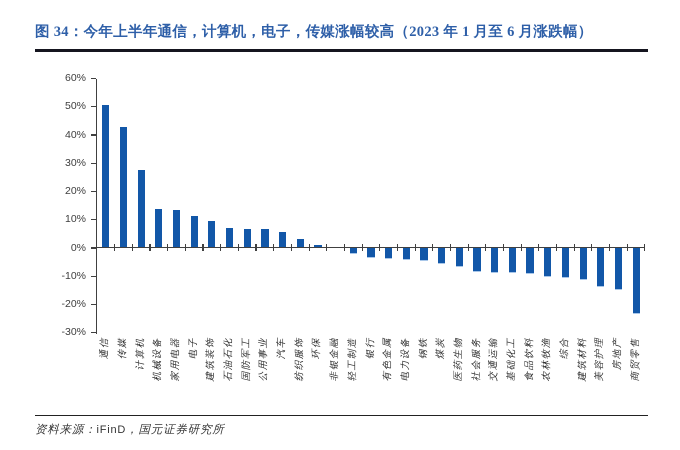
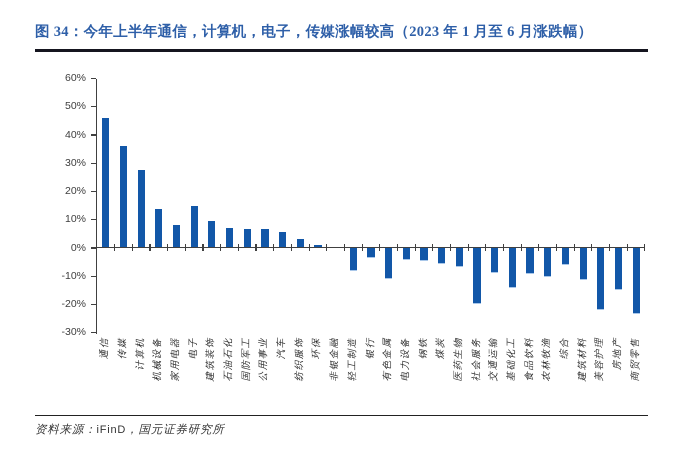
通信: 50% -> 46%
传媒: 43% -> 36%
家用电器: 13% -> 8%
电子: 11% -> 15%
轻工制造: -2% -> -8%
有色金属: -4% -> -11%
社会服务: -8% -> -20%
基础化工: -9% -> -14%
综合: -11% -> -6%
美容护理: -14% -> -22%
